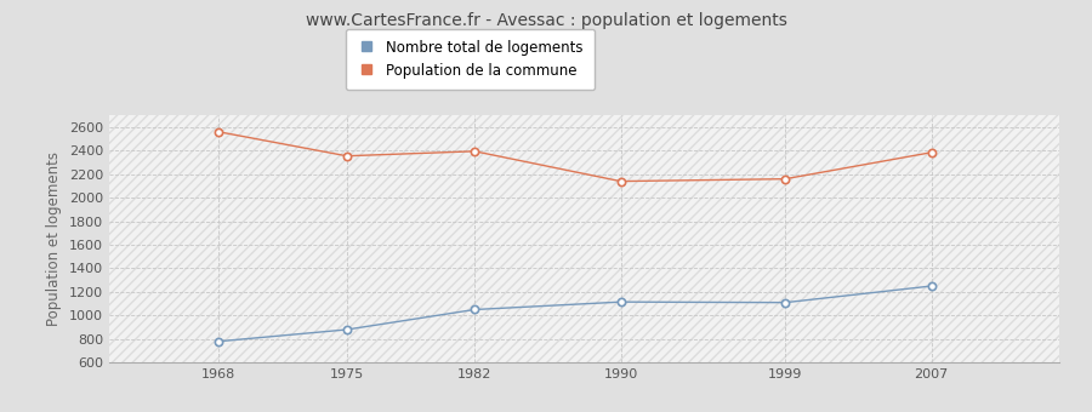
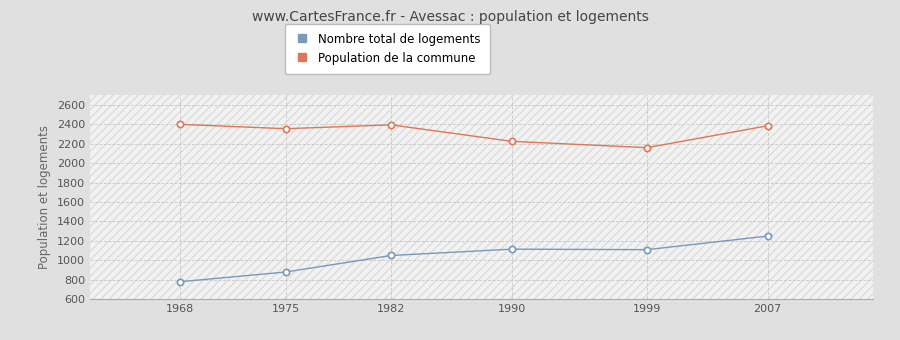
Population de la commune/1968: 2560 -> 2400
Population de la commune/1990: 2140 -> 2220
